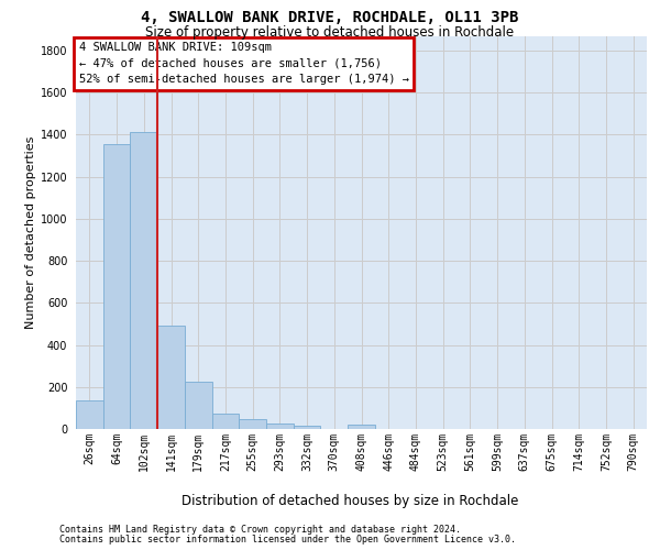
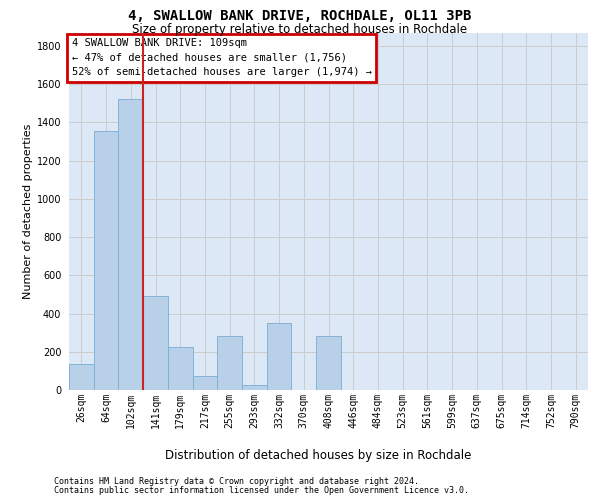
102sqm: 1410 -> 1520
255sqm: 40 -> 280
332sqm: 20 -> 350
408sqm: 20 -> 280
